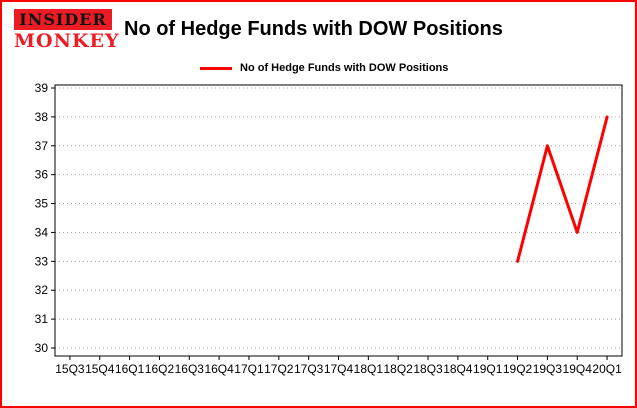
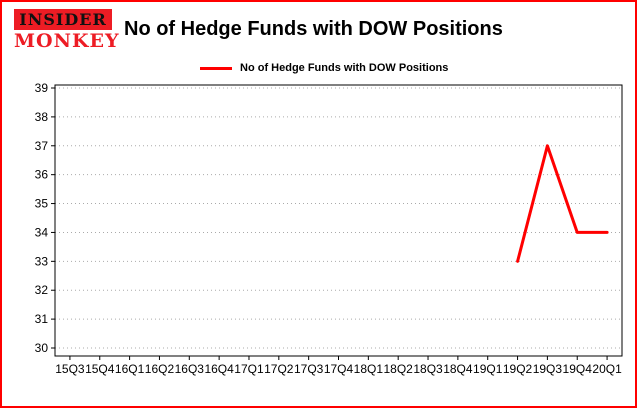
20Q1: 38 -> 34
